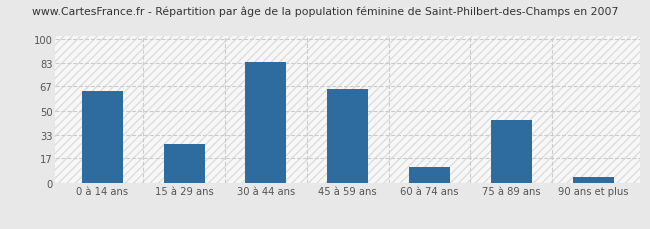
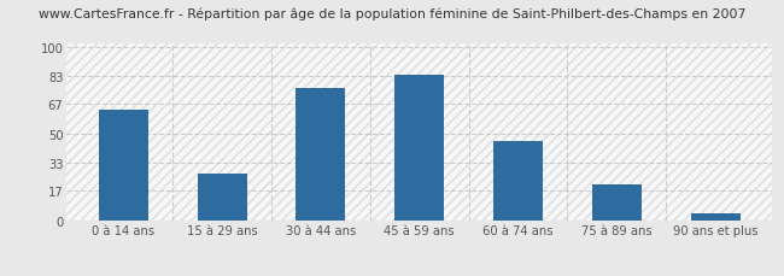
30 à 44 ans: 84 -> 76
45 à 59 ans: 65 -> 84
60 à 74 ans: 11 -> 46
75 à 89 ans: 44 -> 21
